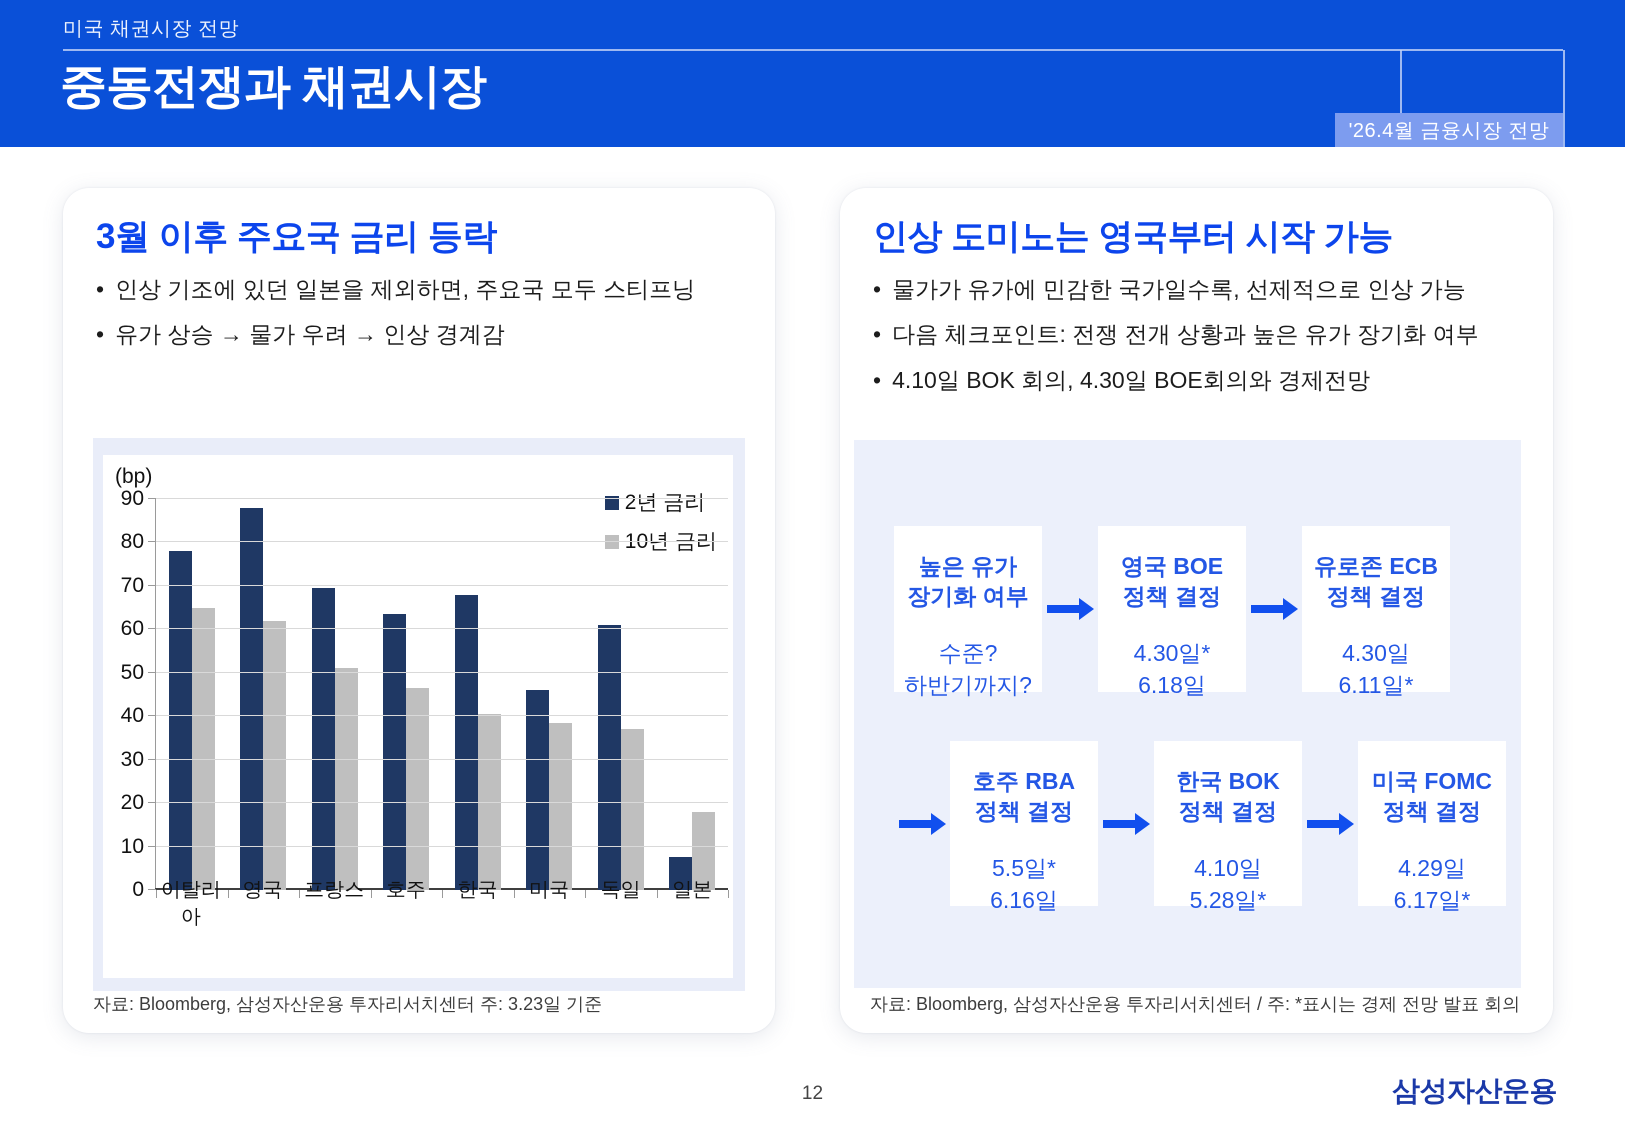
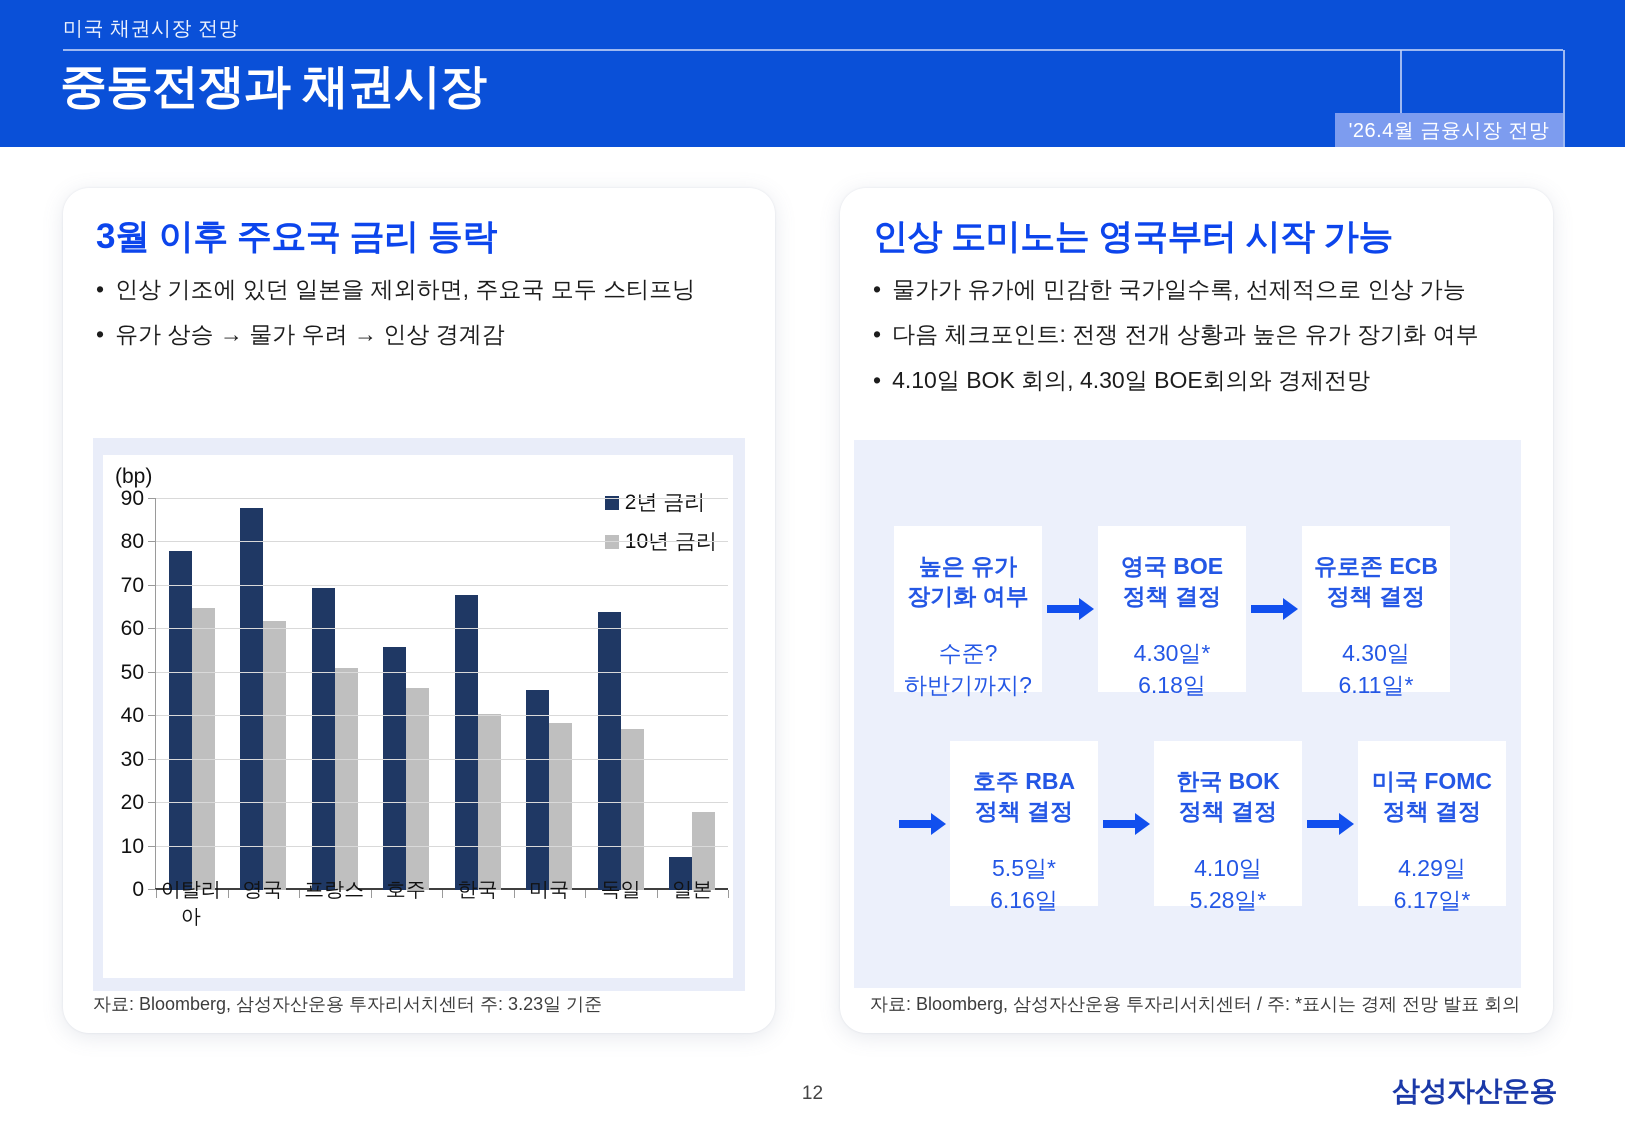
2년 금리/호주: 64 -> 56
2년 금리/독일: 61 -> 64
